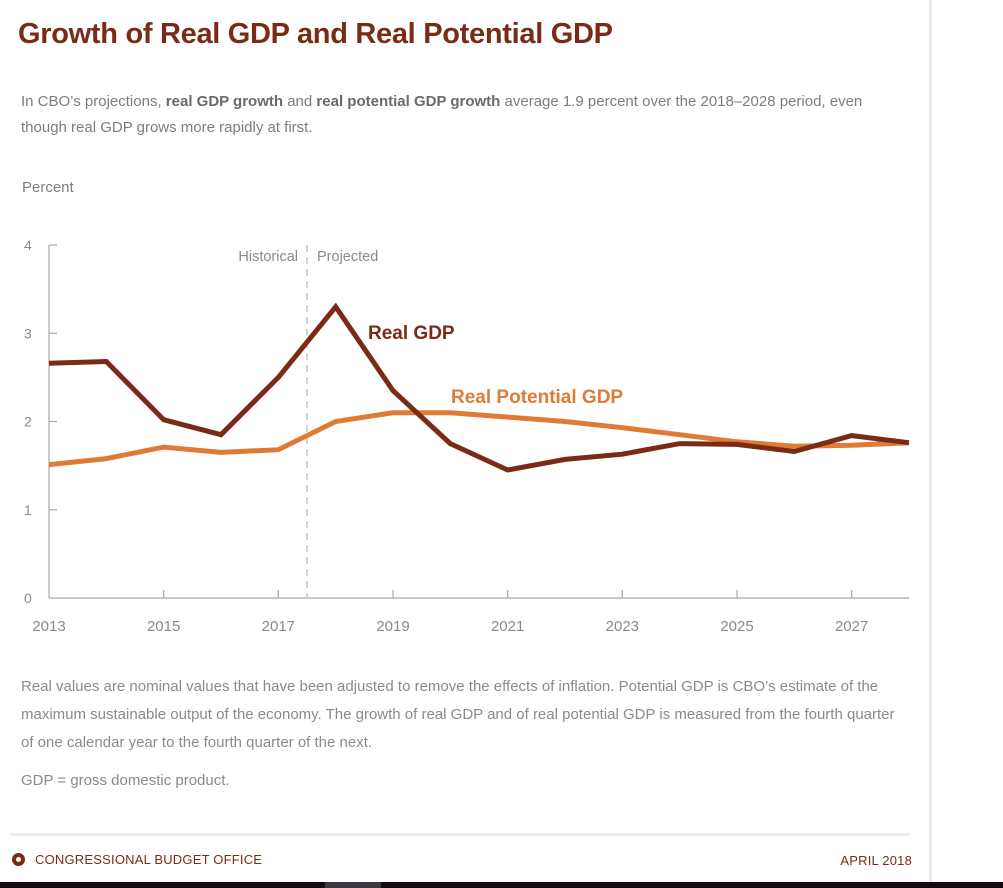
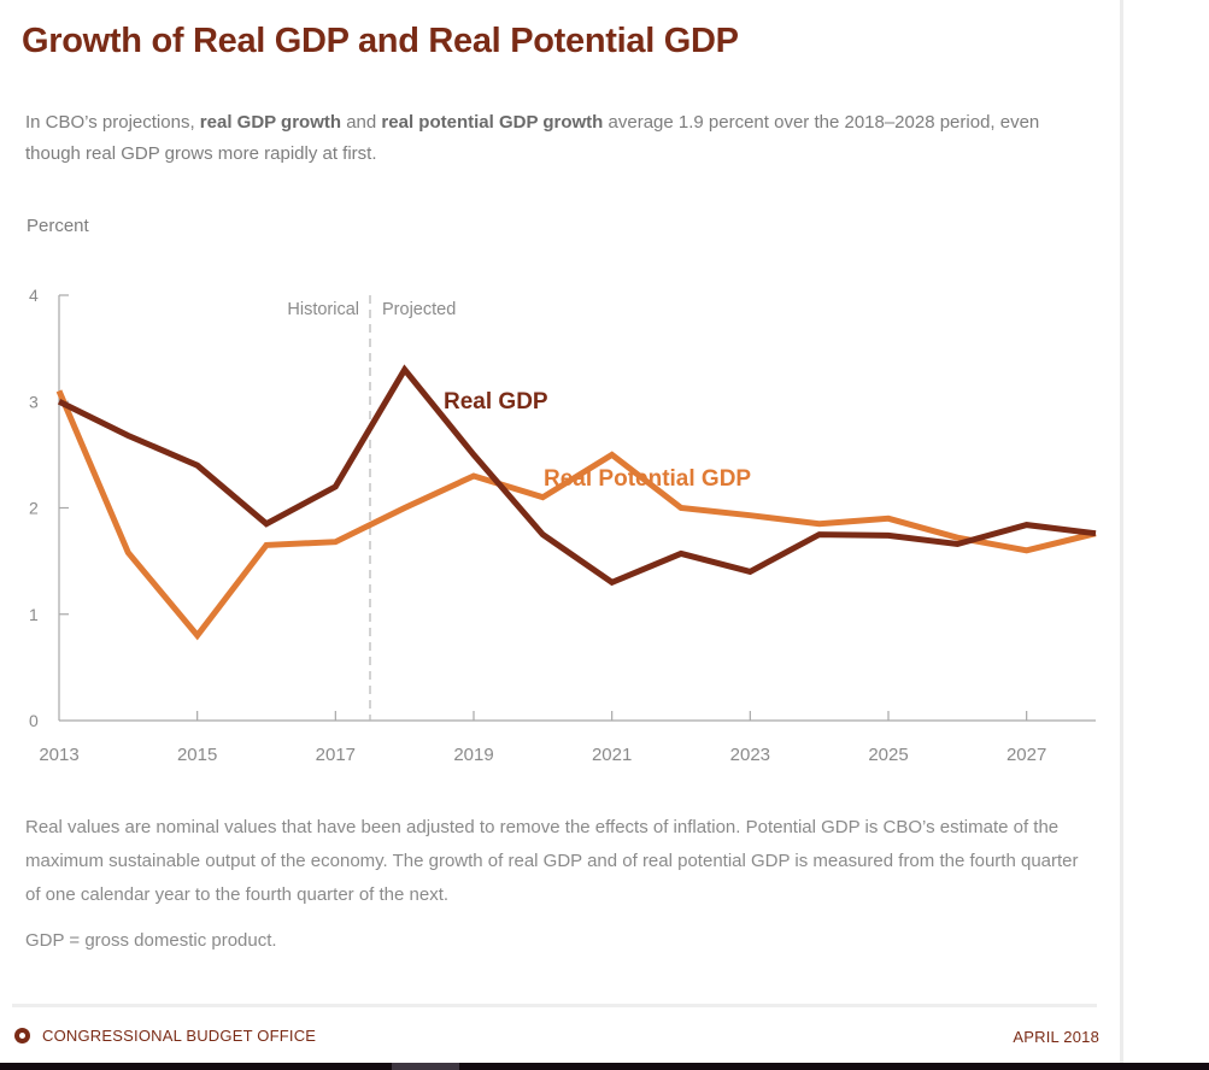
Real GDP/2013: 2.7 -> 3.0
Real Potential GDP/2013: 1.5 -> 3.1
Real GDP/2015: 2.0 -> 2.4
Real Potential GDP/2015: 1.7 -> 0.8
Real GDP/2017: 2.5 -> 2.2
Real GDP/2019: 2.4 -> 2.5
Real Potential GDP/2019: 2.1 -> 2.3
Real GDP/2021: 1.4 -> 1.3
Real Potential GDP/2021: 2.0 -> 2.5
Real GDP/2023: 1.6 -> 1.4
Real Potential GDP/2025: 1.8 -> 1.9
Real Potential GDP/2027: 1.7 -> 1.6
